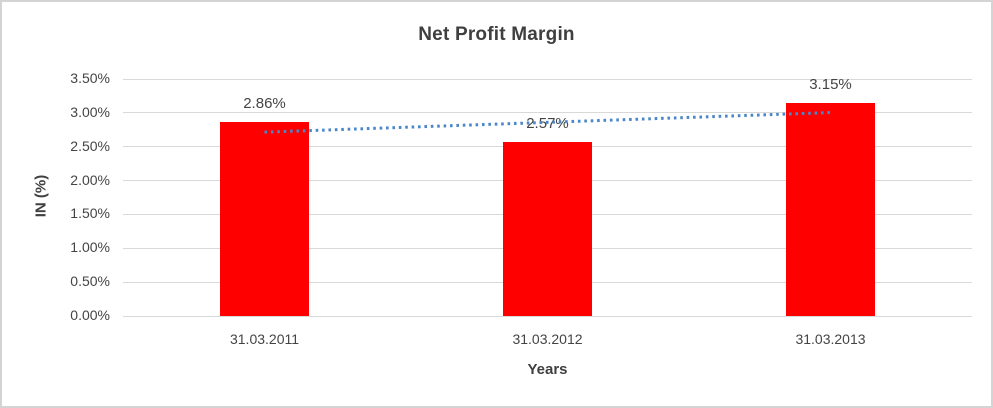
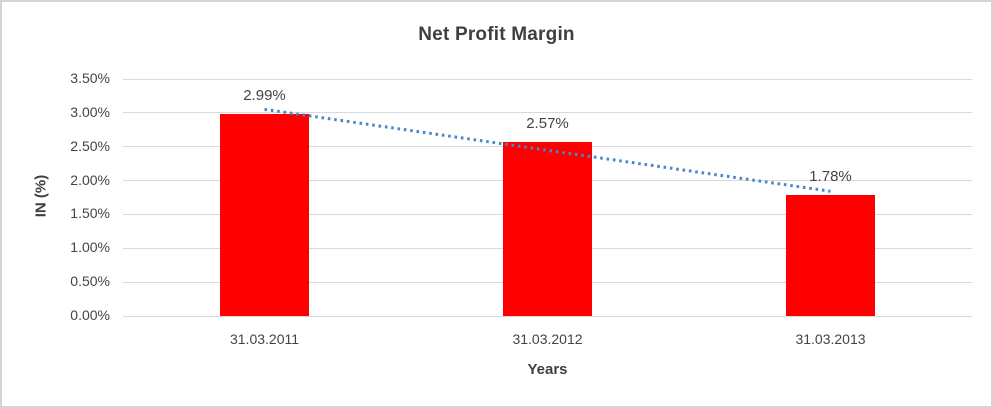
31.03.2011: 2.86% -> 2.99%
31.03.2013: 3.15% -> 1.78%
